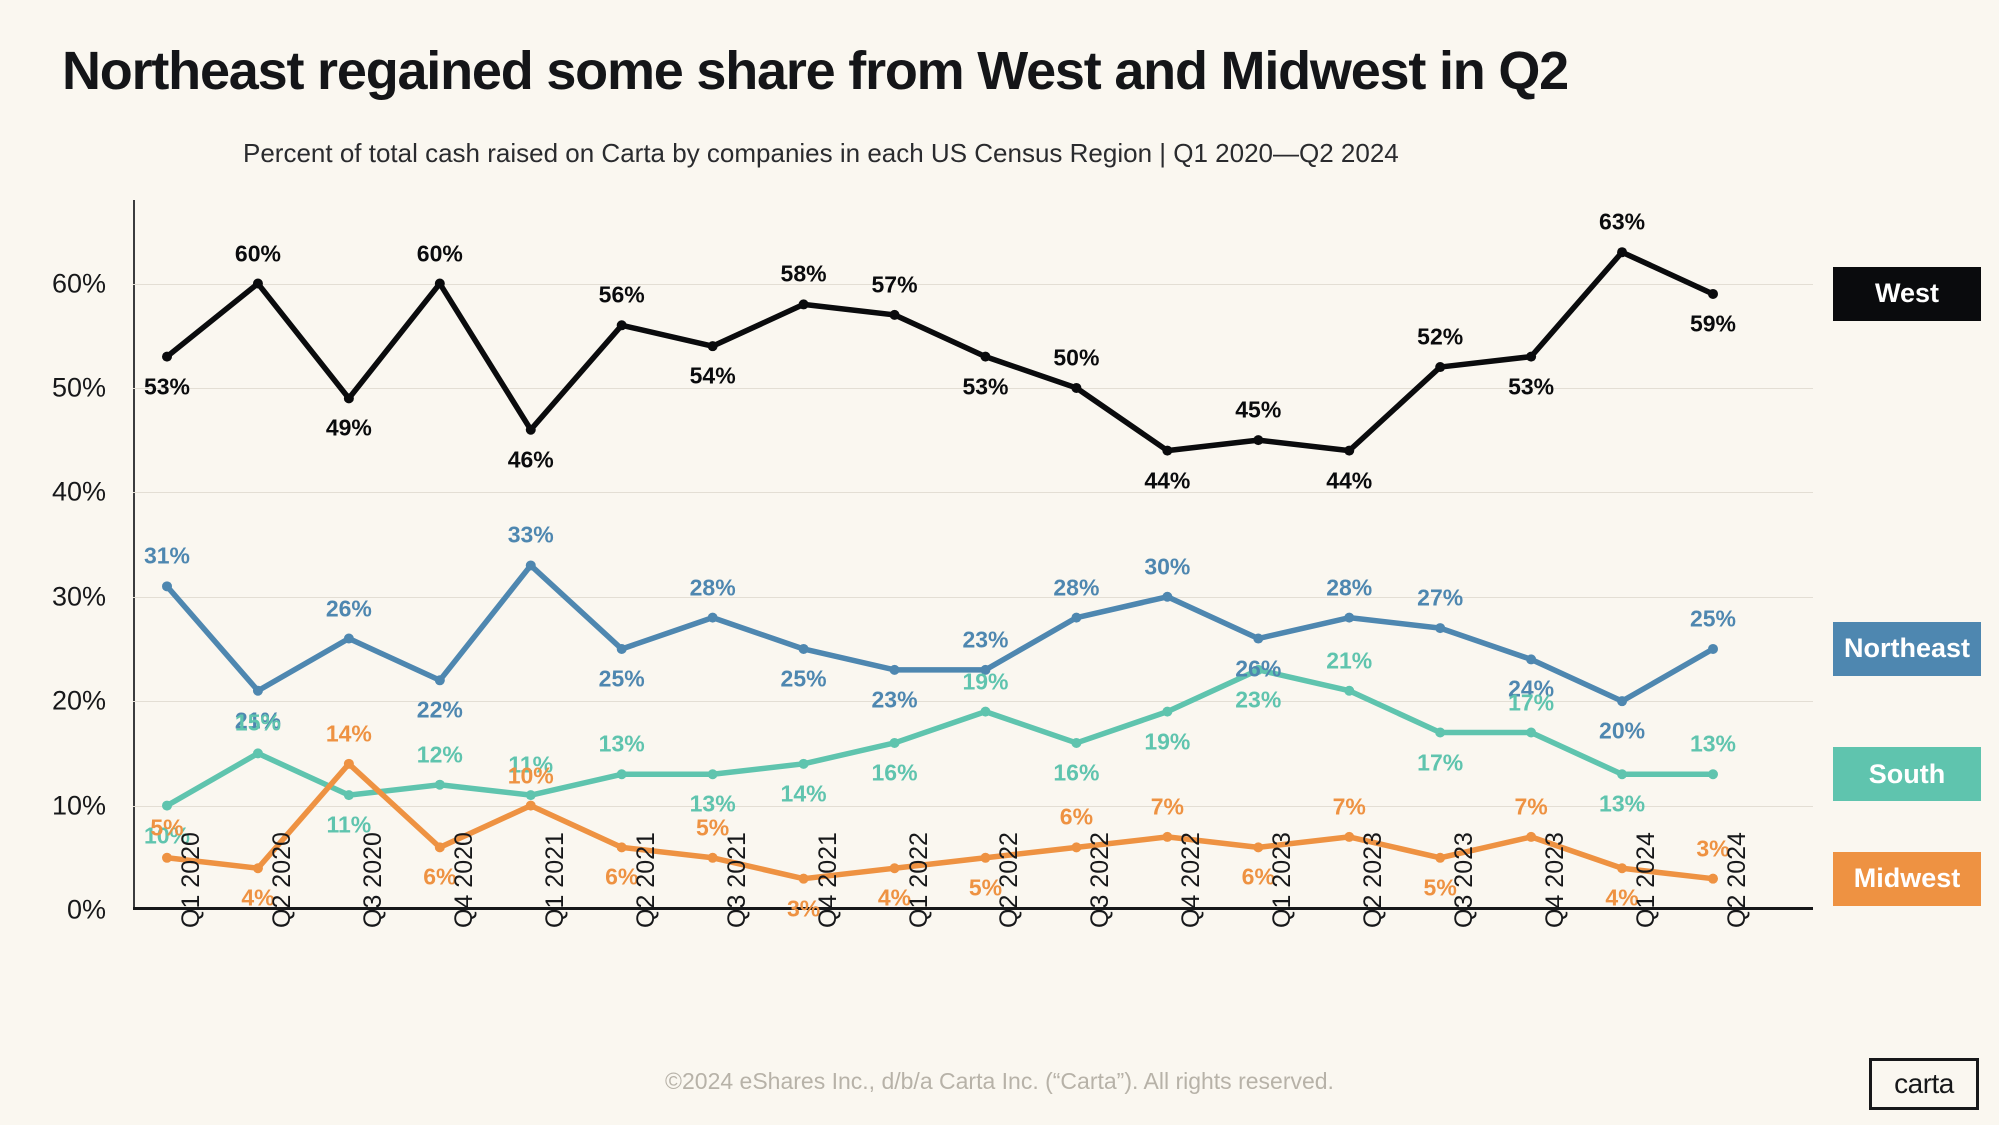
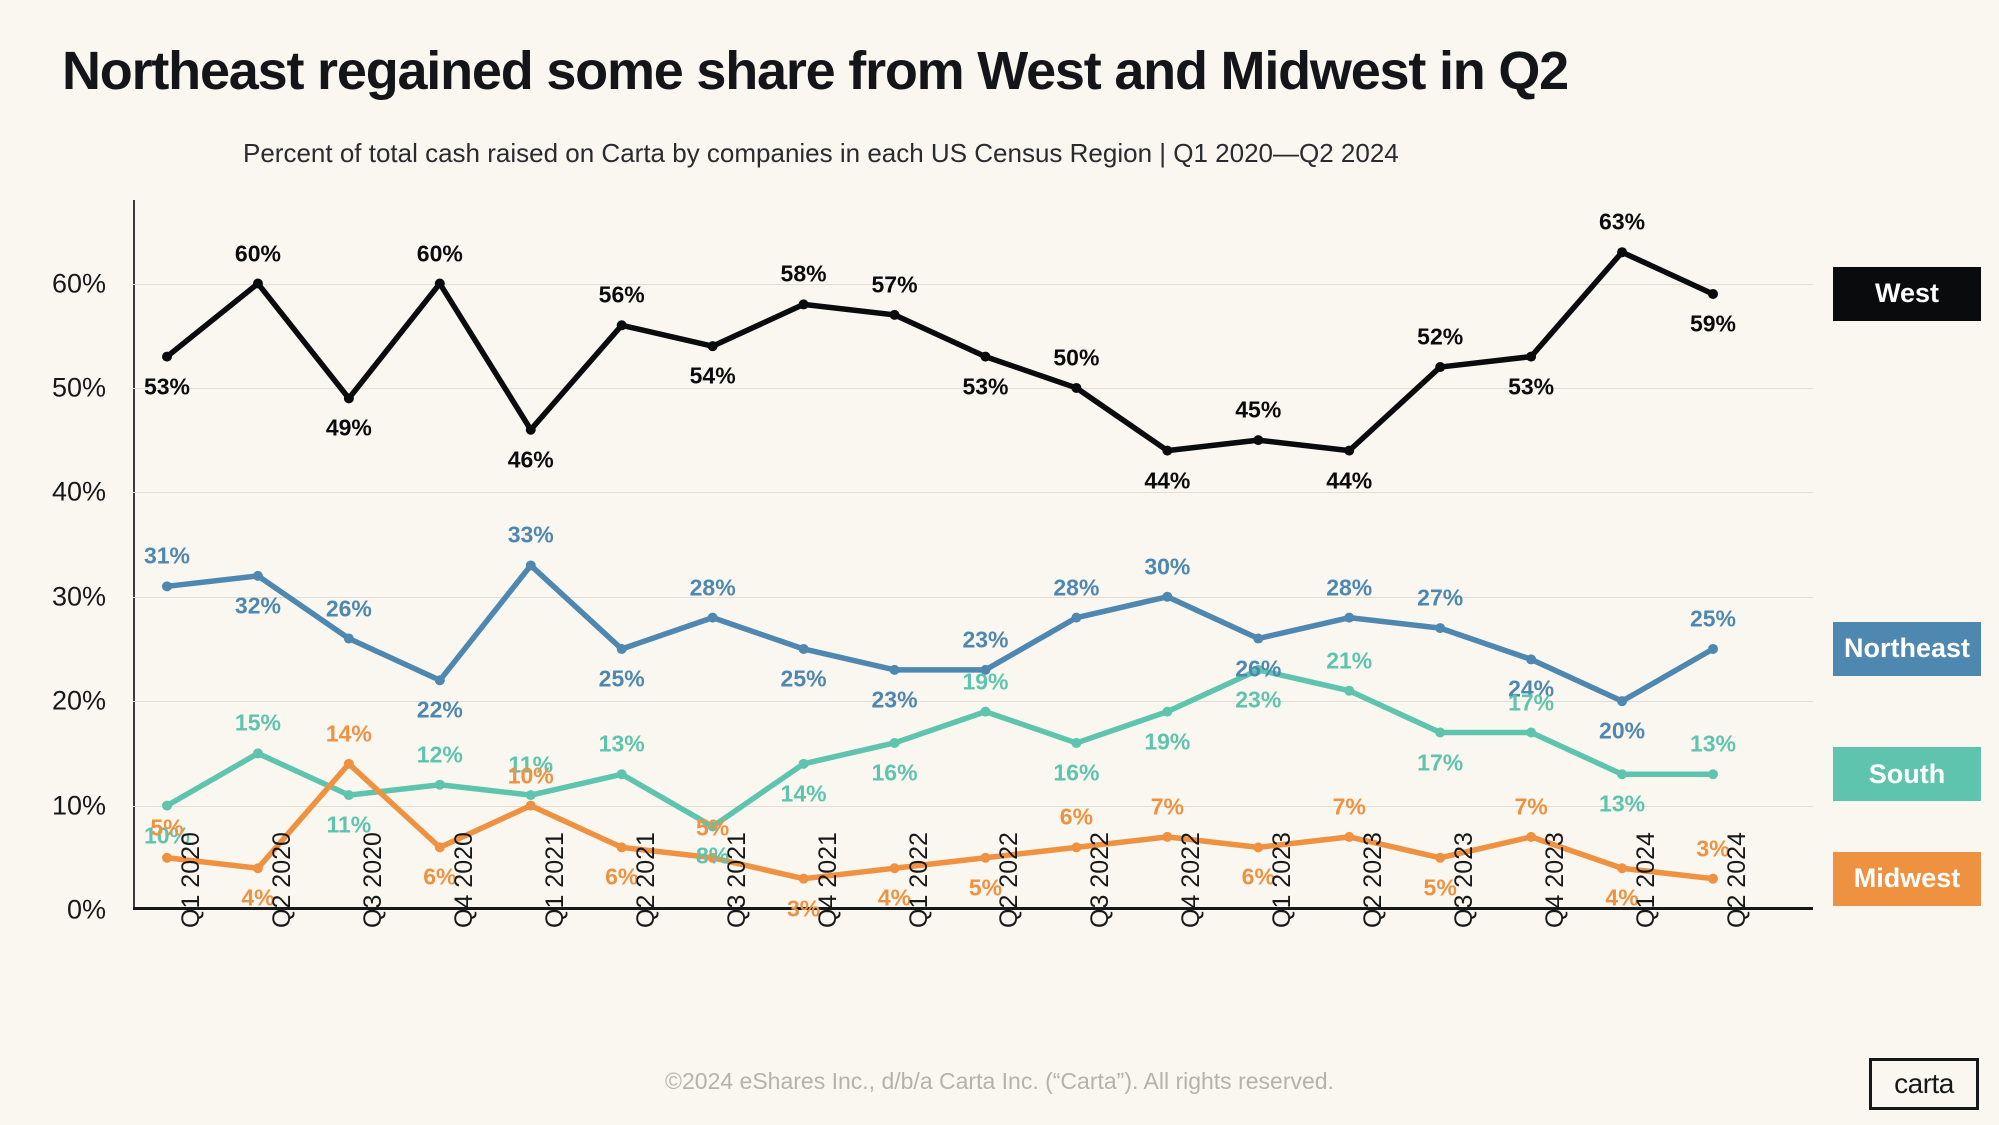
Northeast/Q2 2020: 21% -> 32%
South/Q3 2021: 13% -> 8%
